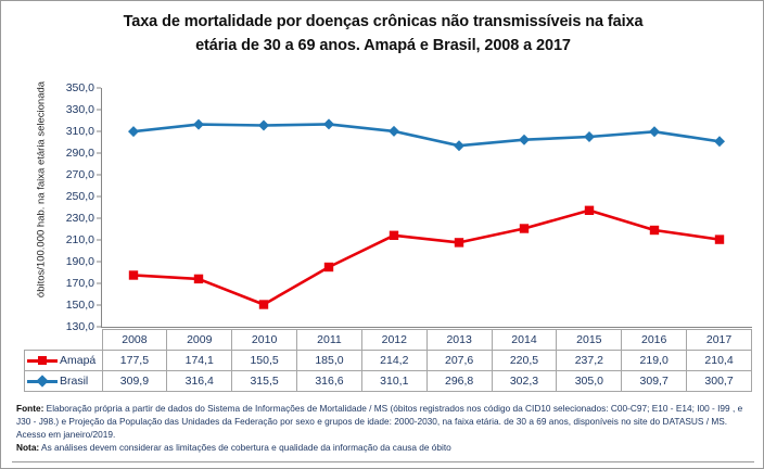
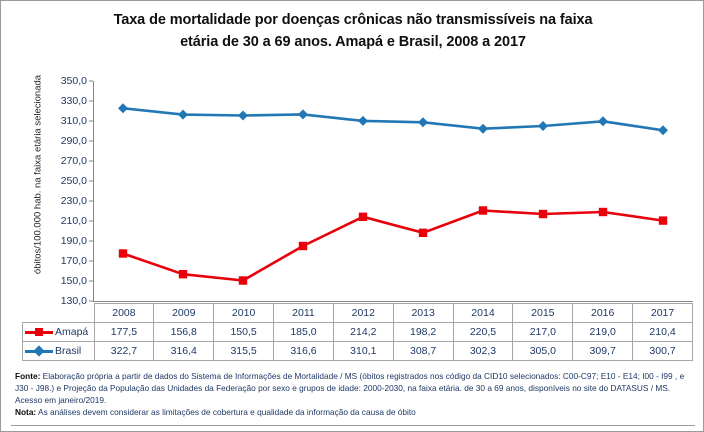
Brasil/2008: 309,9 -> 322,7
Amapá/2009: 174,1 -> 156,8
Amapá/2013: 207,6 -> 198,2
Brasil/2013: 296,8 -> 308,7
Amapá/2015: 237,2 -> 217,0
